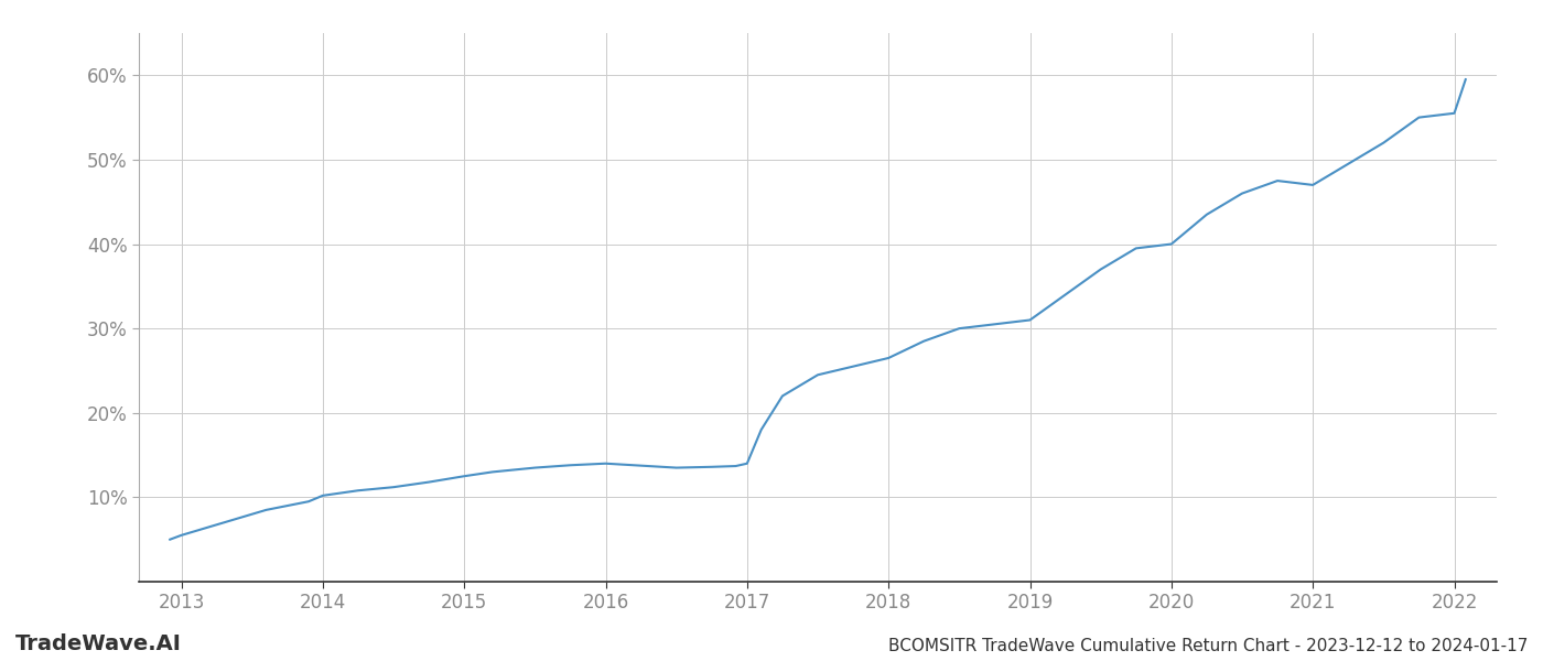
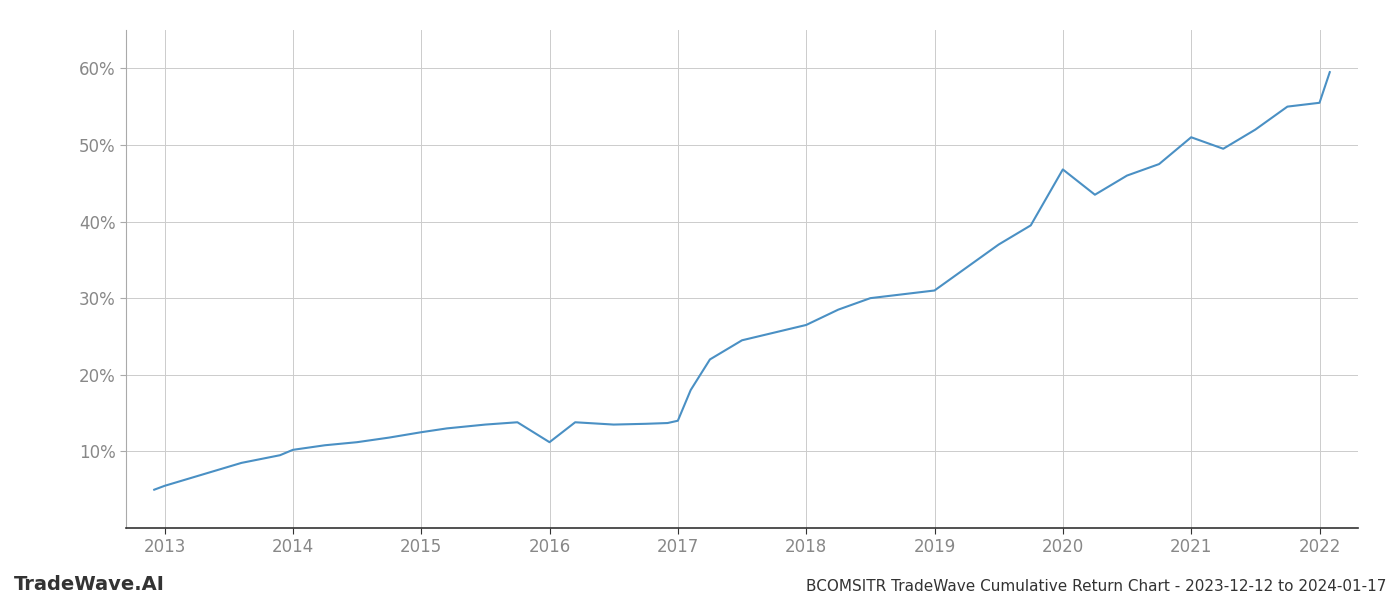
2016: 14.0% -> 11.2%
2020: 40.0% -> 46.8%
2021: 47.0% -> 51.0%
